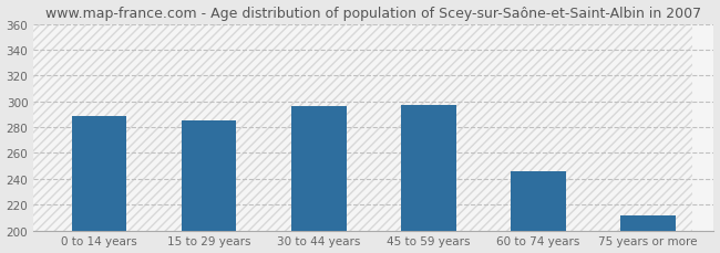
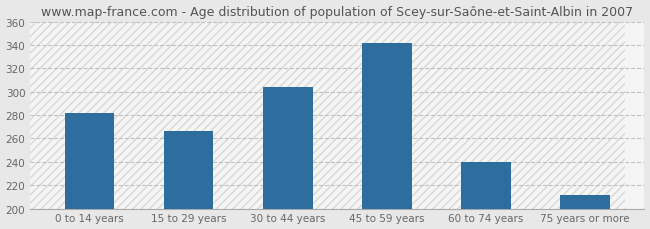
0 to 14 years: 289 -> 282
15 to 29 years: 285 -> 266
30 to 44 years: 296 -> 304
45 to 59 years: 297 -> 342
60 to 74 years: 246 -> 240
